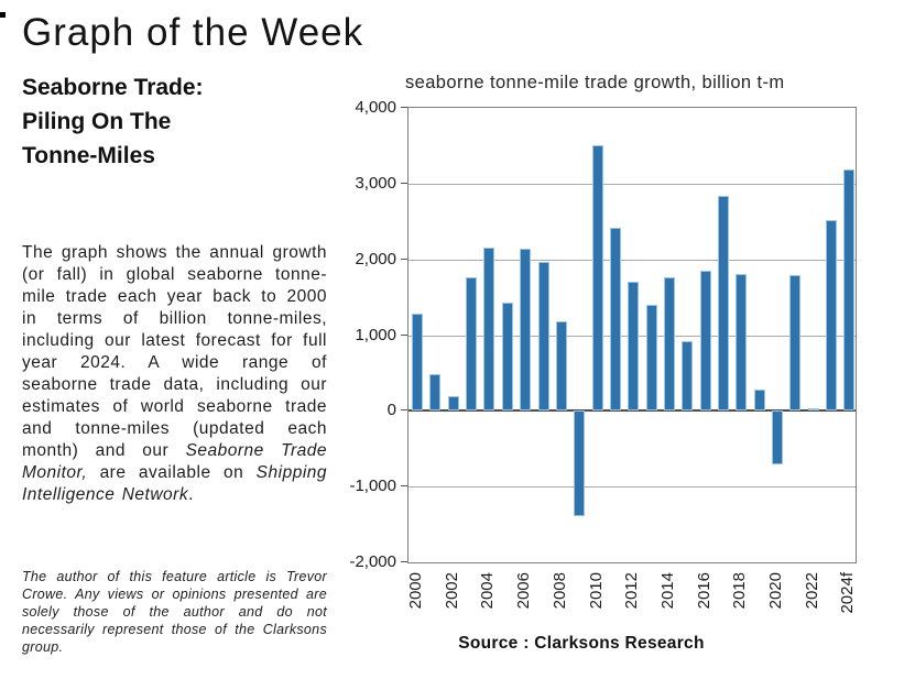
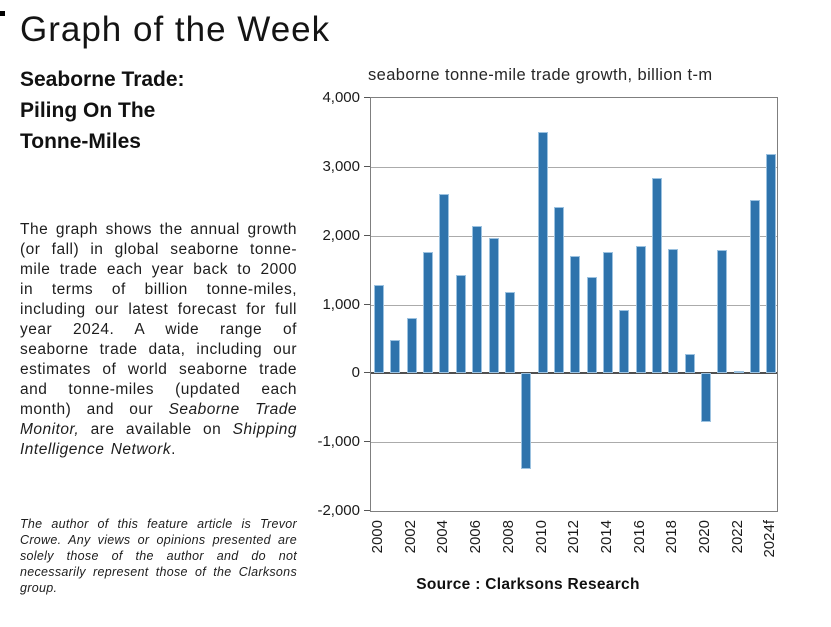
2002: 200 -> 800
2004: 2200 -> 2600
